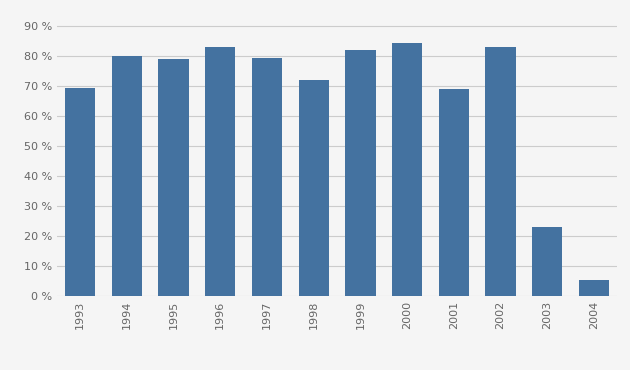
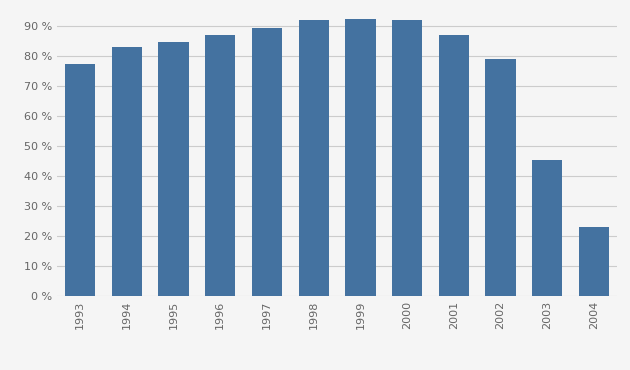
1993: 69.5 % -> 77.3 %
1994: 80.0 % -> 83.0 %
1995: 79.0 % -> 84.8 %
1996: 83.0 % -> 87.0 %
1997: 79.5 % -> 89.2 %
1998: 72.0 % -> 92.0 %
1999: 82.0 % -> 92.2 %
2000: 84.5 % -> 92.1 %
2001: 69.0 % -> 87.0 %
2002: 83.0 % -> 79.0 %
2003: 23.0 % -> 45.3 %
2004: 5.5 % -> 23.0 %
